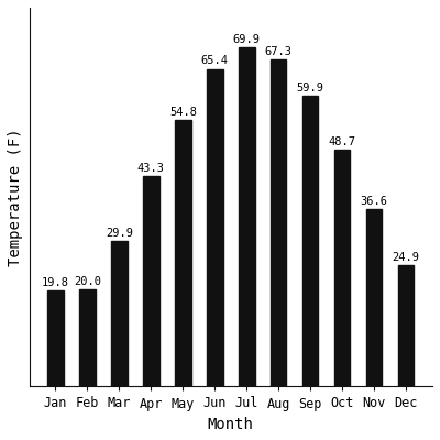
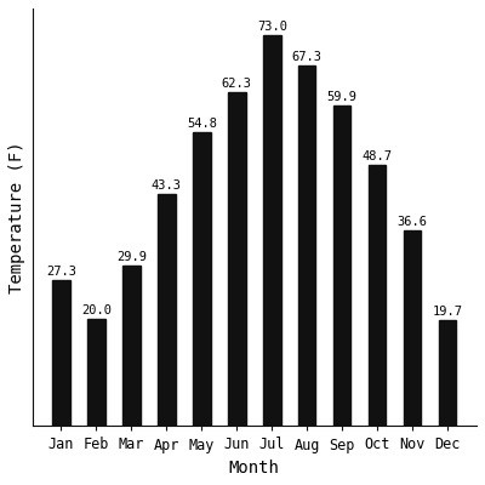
Jan: 19.8 -> 27.3
Jun: 65.4 -> 62.3
Jul: 69.9 -> 73.0
Dec: 24.9 -> 19.7
